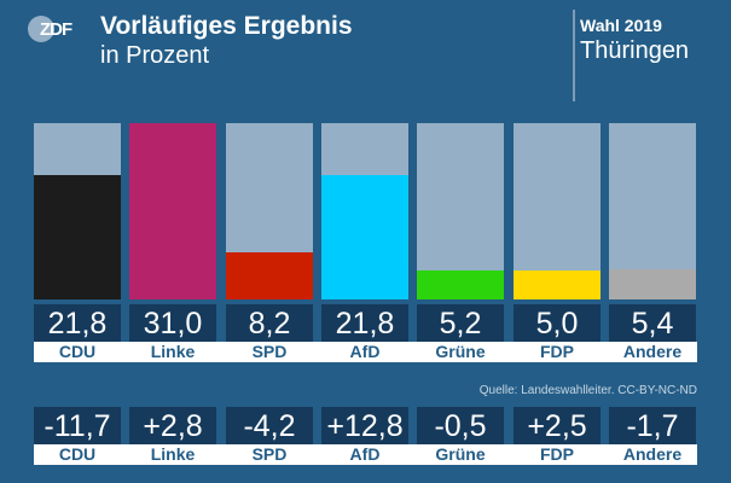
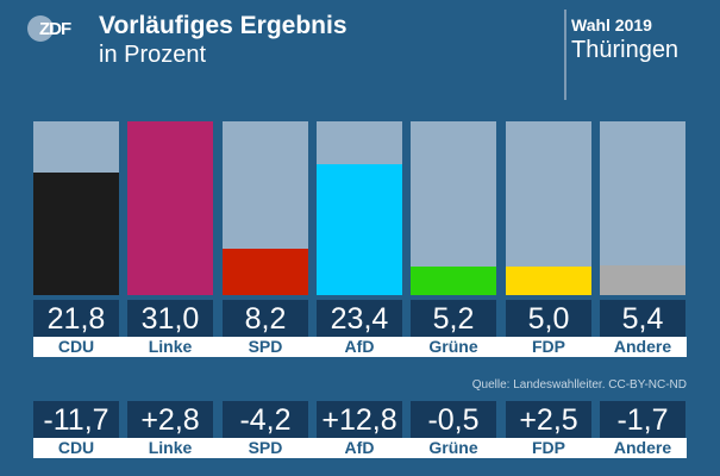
Vorläufiges Ergebnis/AfD: 21,8 -> 23,4
